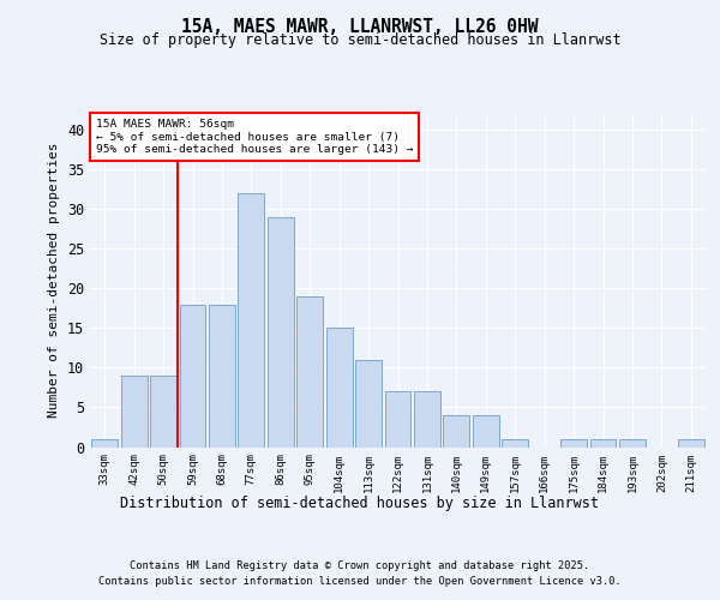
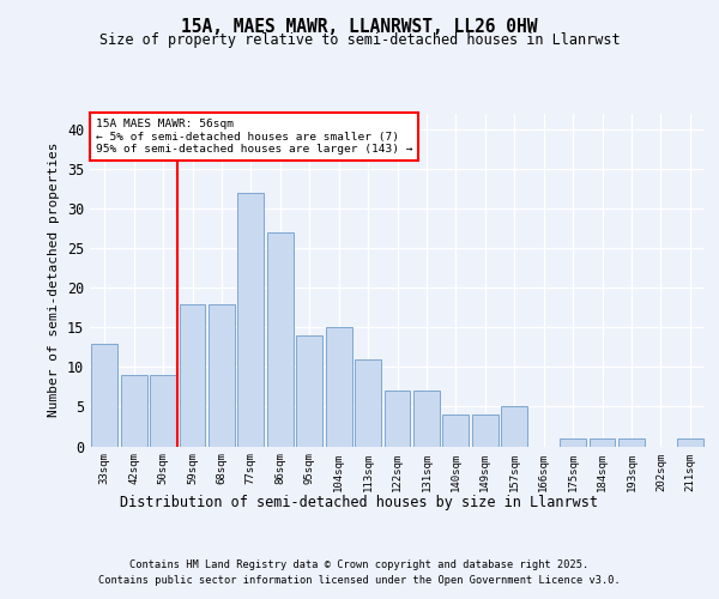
33sqm: 1 -> 13
86sqm: 29 -> 27
95sqm: 19 -> 14
157sqm: 1 -> 5
